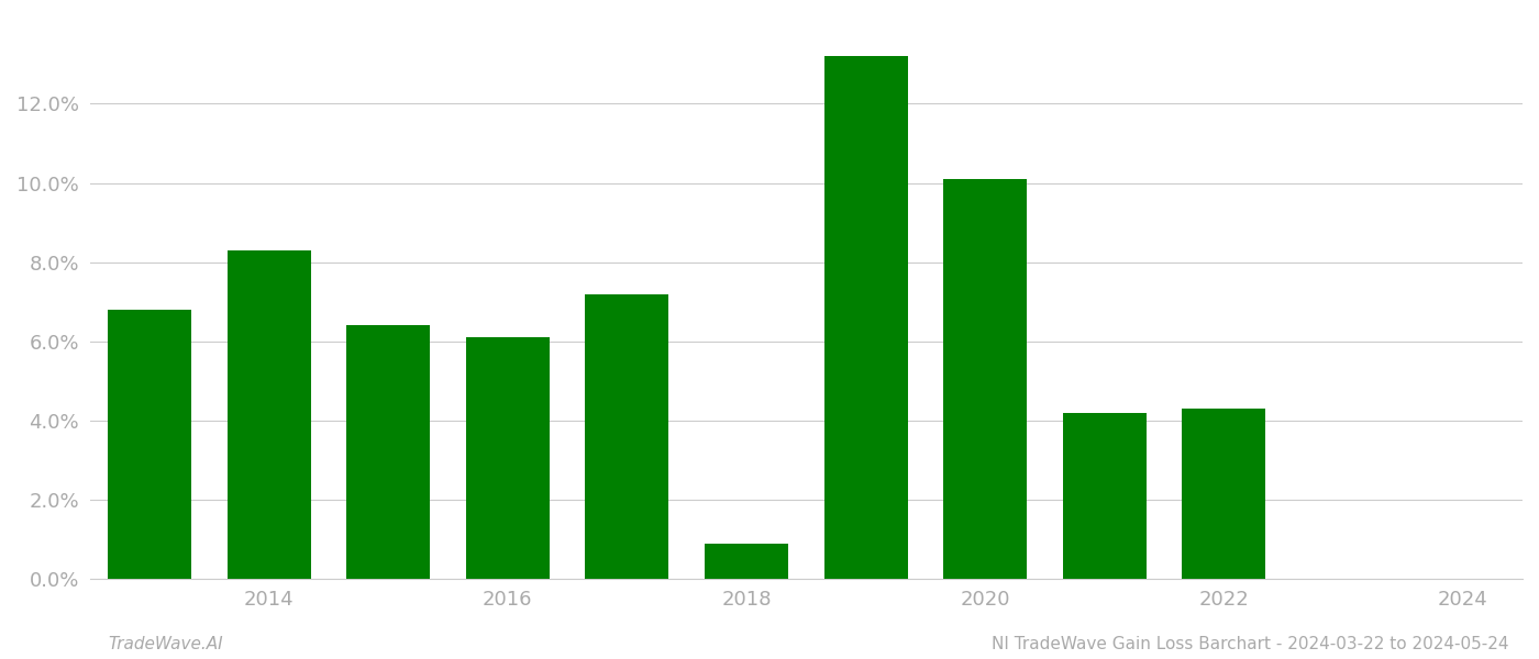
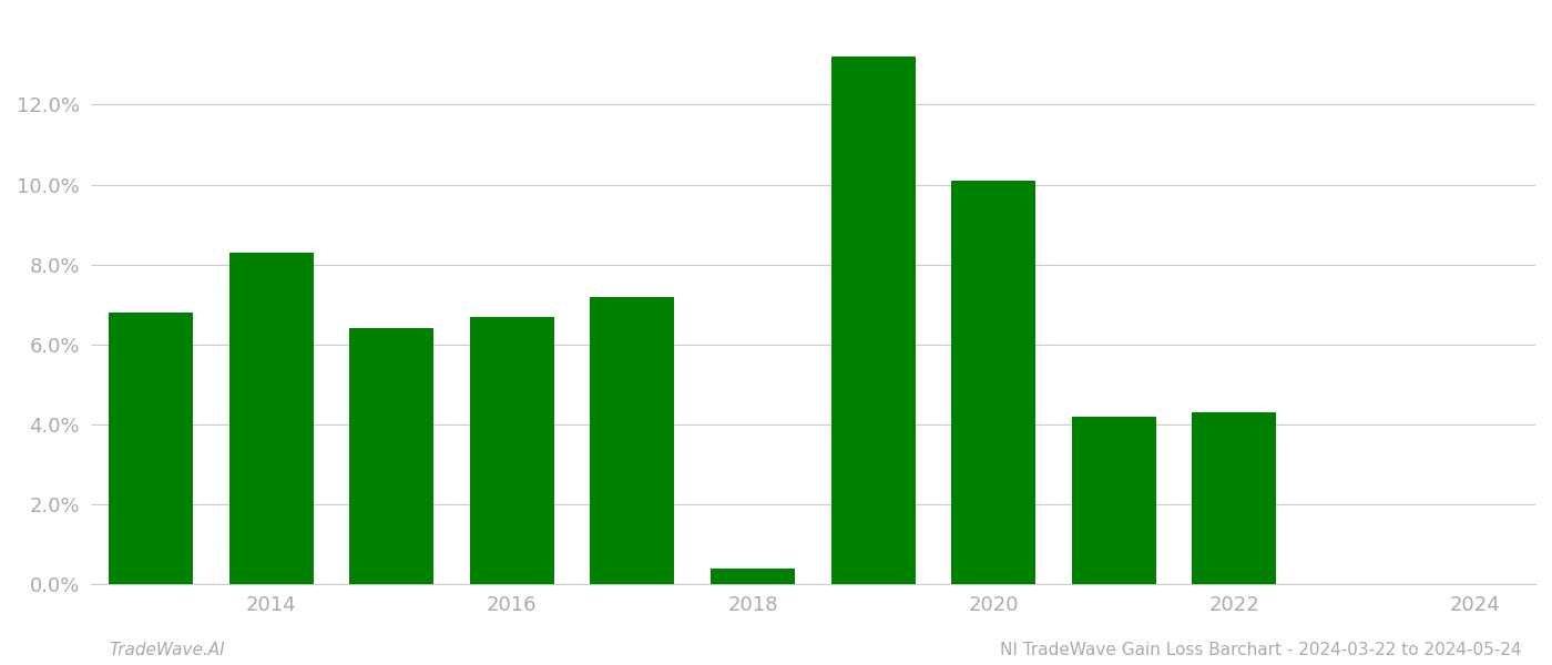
2016: 6.1% -> 6.7%
2018: 0.9% -> 0.4%
